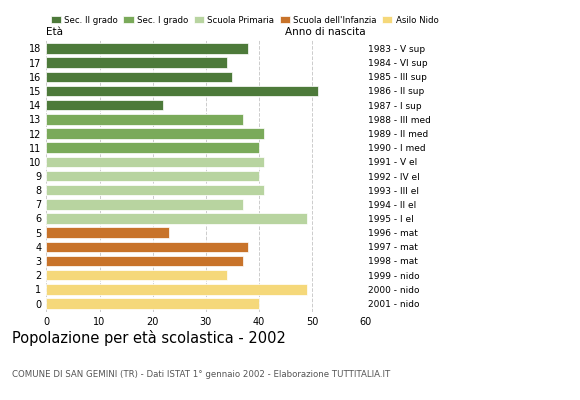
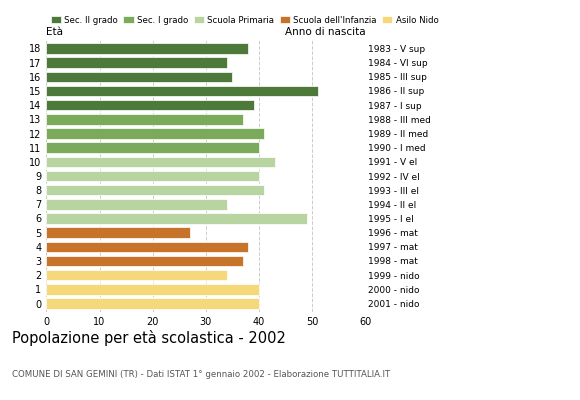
14: 22 -> 39
10: 41 -> 43
7: 37 -> 34
5: 23 -> 27
1: 49 -> 40
